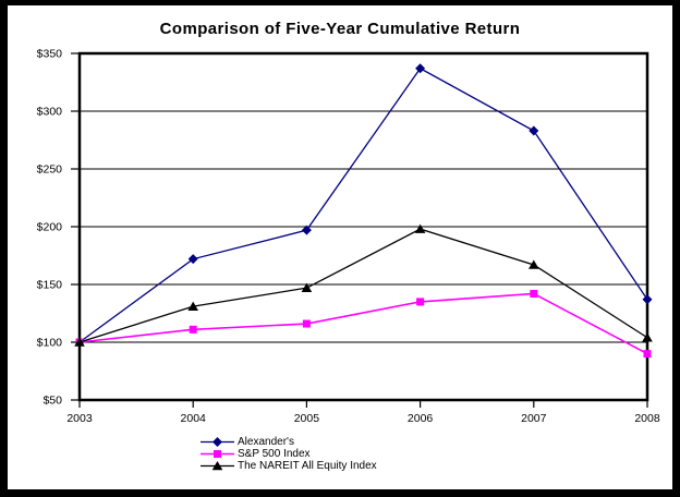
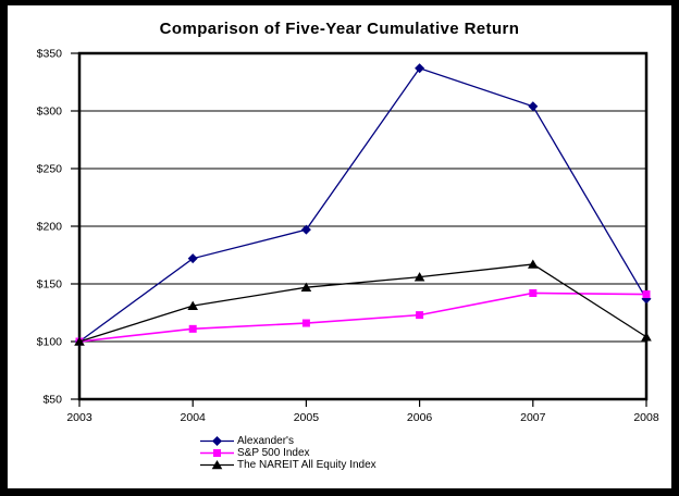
S&P 500 Index/2006: $135 -> $123
The NAREIT All Equity Index/2006: $198 -> $156
Alexander's/2007: $283 -> $304
S&P 500 Index/2008: $90 -> $141
